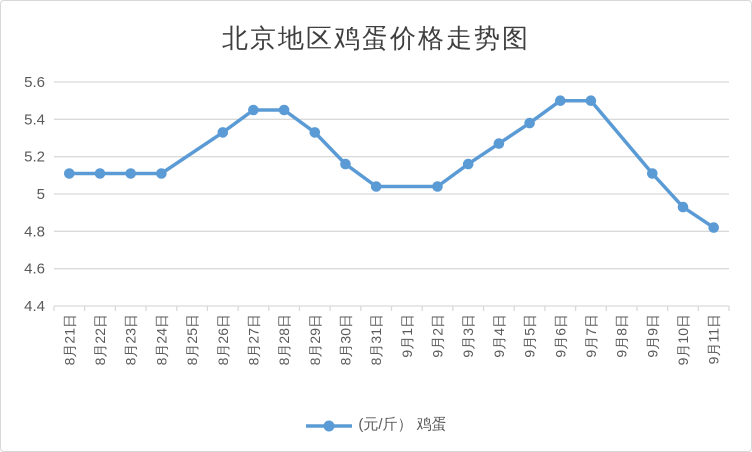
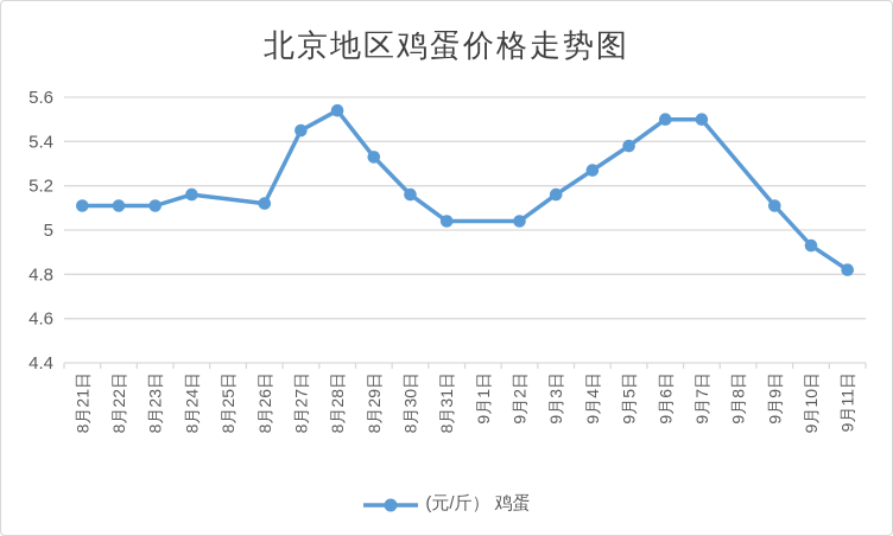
8月24日: 5.11 -> 5.16
8月26日: 5.33 -> 5.12
8月28日: 5.45 -> 5.54
